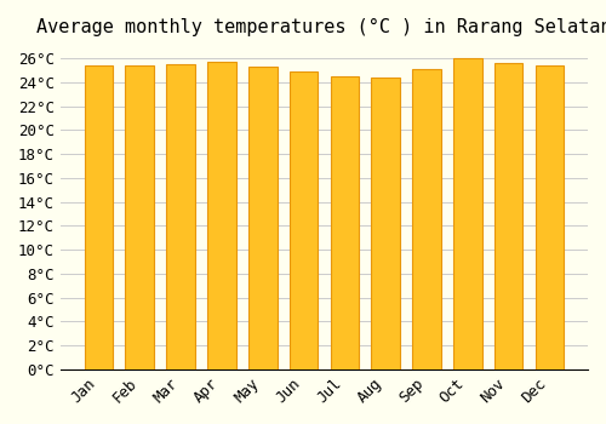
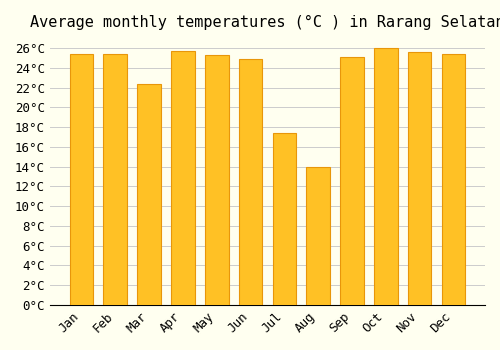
Mar: 25.5°C -> 22.4°C
Jul: 24.5°C -> 17.4°C
Aug: 24.4°C -> 14.0°C
